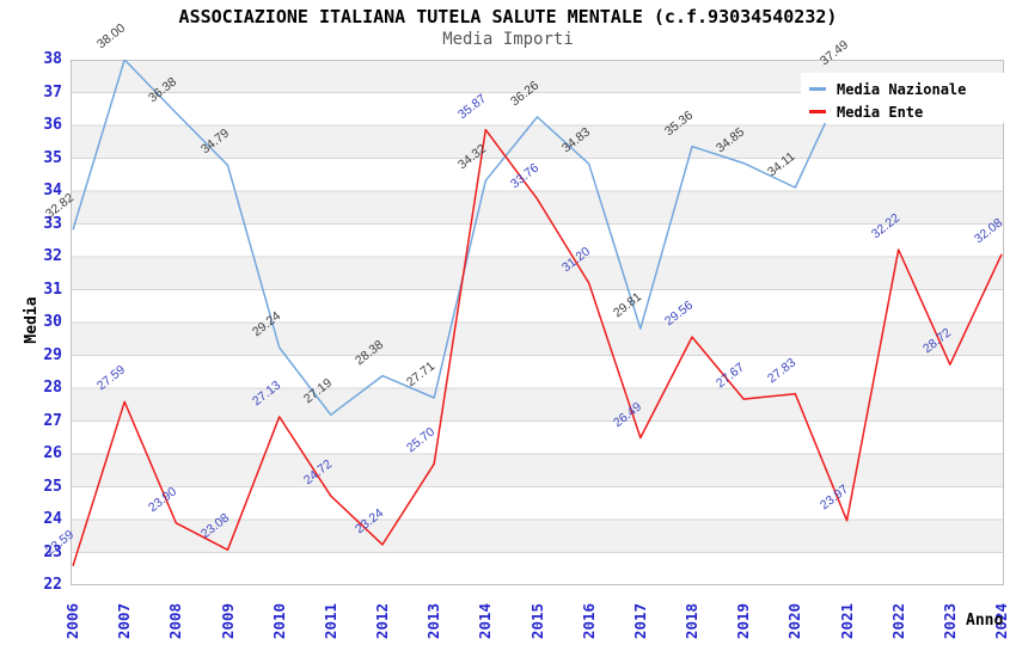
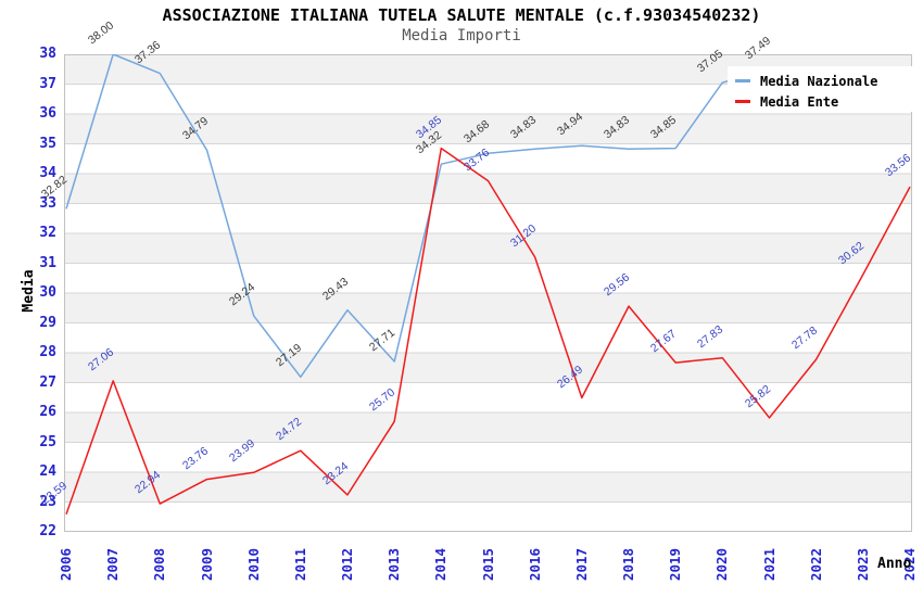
Media Ente/2007: 27.59 -> 27.06
Media Nazionale/2008: 36.38 -> 37.36
Media Ente/2008: 23.90 -> 22.94
Media Ente/2009: 23.08 -> 23.76
Media Ente/2010: 27.13 -> 23.99
Media Nazionale/2012: 28.38 -> 29.43
Media Ente/2014: 35.87 -> 34.85
Media Nazionale/2015: 36.26 -> 34.68
Media Nazionale/2017: 29.81 -> 34.94
Media Nazionale/2018: 35.36 -> 34.83
Media Nazionale/2020: 34.11 -> 37.05
Media Ente/2021: 23.97 -> 25.82
Media Ente/2022: 32.22 -> 27.78
Media Ente/2023: 28.72 -> 30.62
Media Ente/2024: 32.08 -> 33.56
